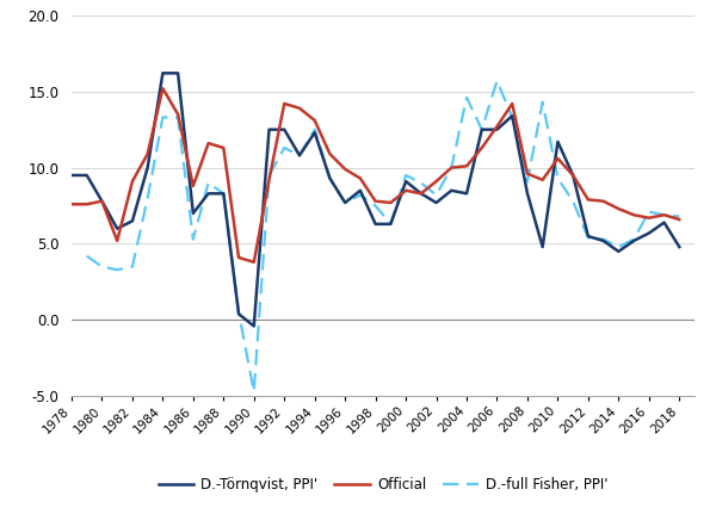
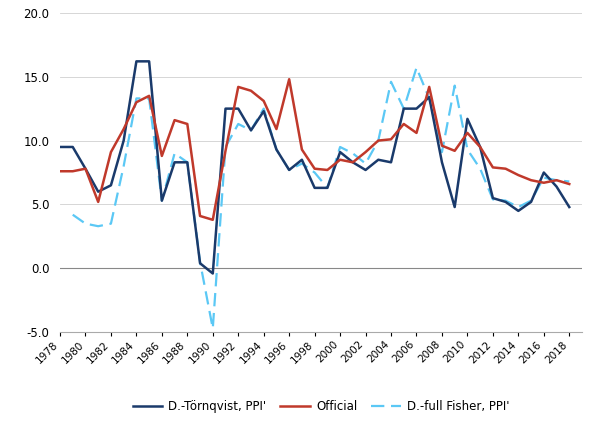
Official/1984: 15.2 -> 13.0
D.-Törnqvist, PPI'/1986: 7.0 -> 5.3
Official/1996: 9.9 -> 14.8
Official/2006: 12.7 -> 10.6
D.-Törnqvist, PPI'/2016: 5.7 -> 7.5
